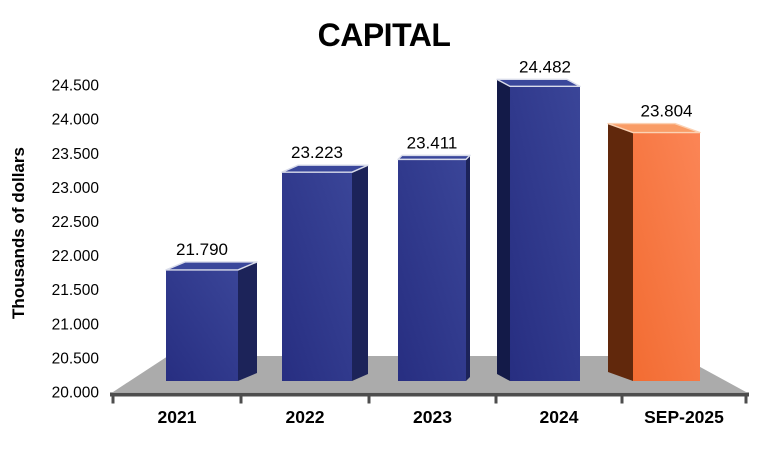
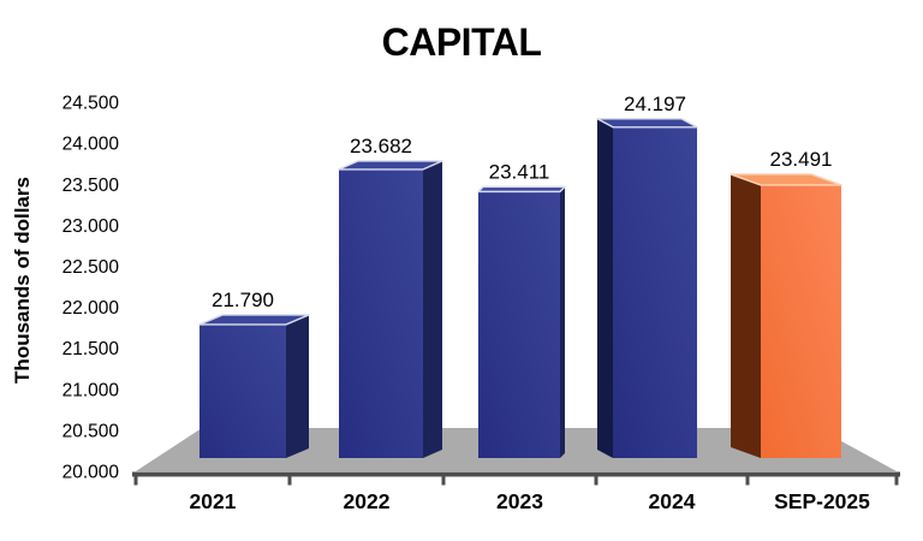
2022: 23.223 -> 23.682
2024: 24.482 -> 24.197
SEP-2025: 23.804 -> 23.491
